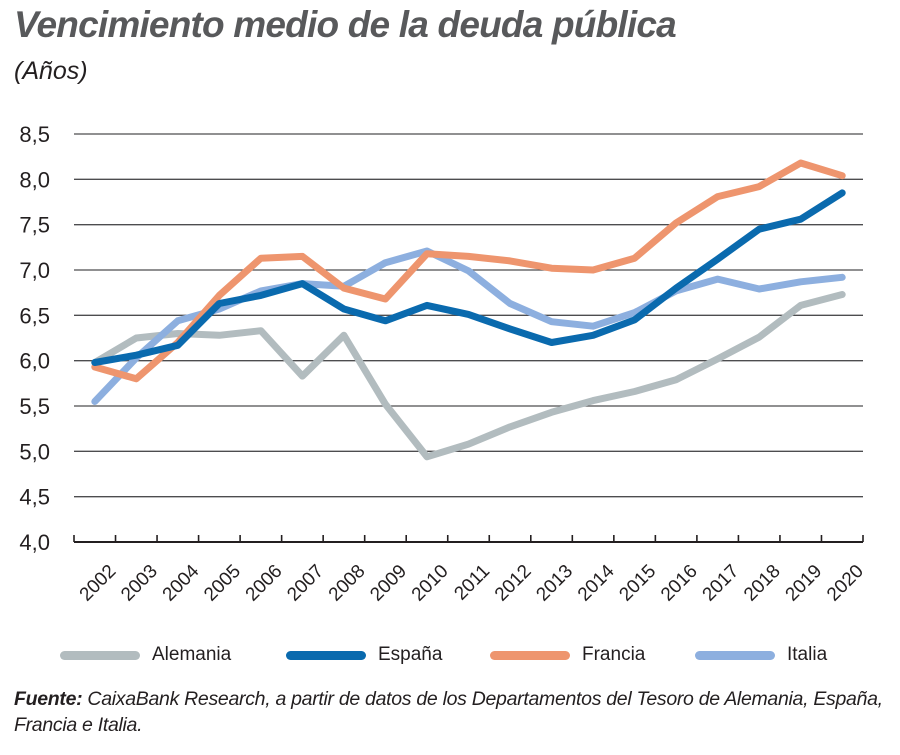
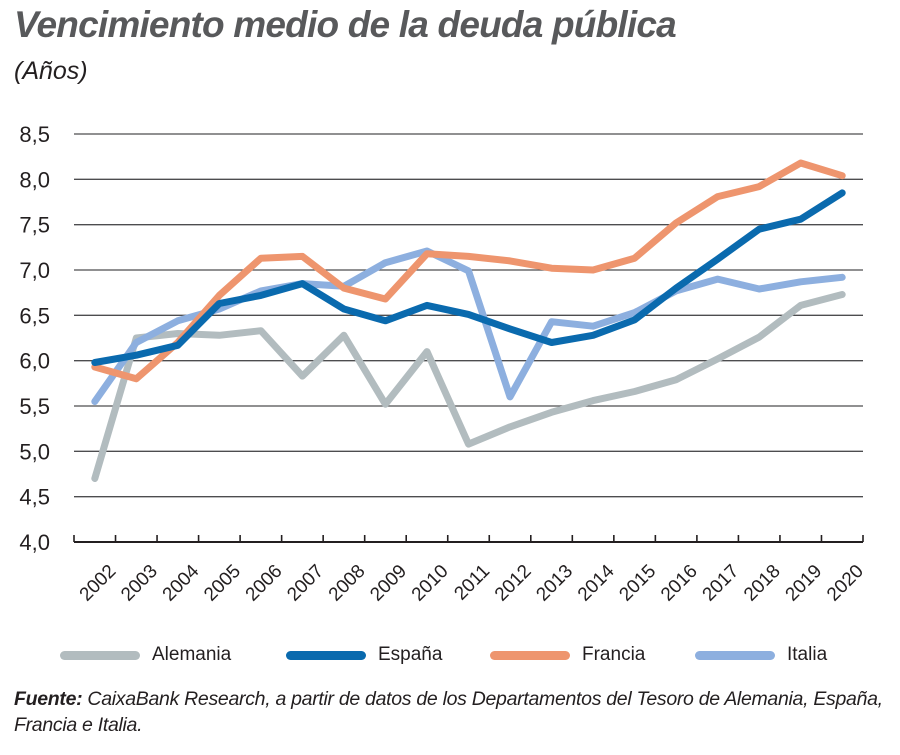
Alemania/2002: 6,0 -> 4,7
Italia/2003: 6,0 -> 6,2
Alemania/2010: 4,9 -> 6,1
Italia/2012: 6,6 -> 5,6
